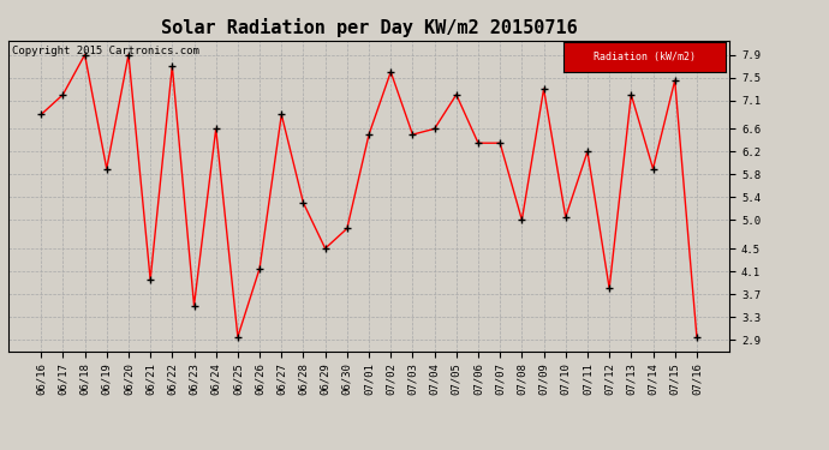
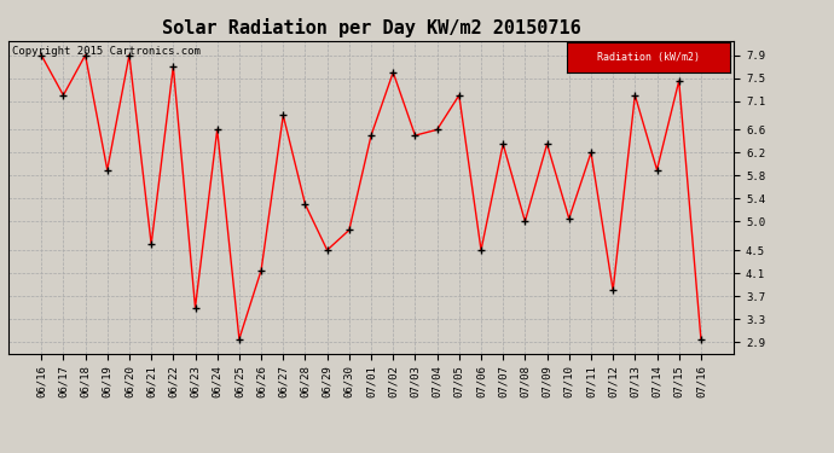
06/16: 6.85 -> 7.90
06/21: 3.95 -> 4.60
07/06: 6.35 -> 4.50
07/09: 7.30 -> 6.35
